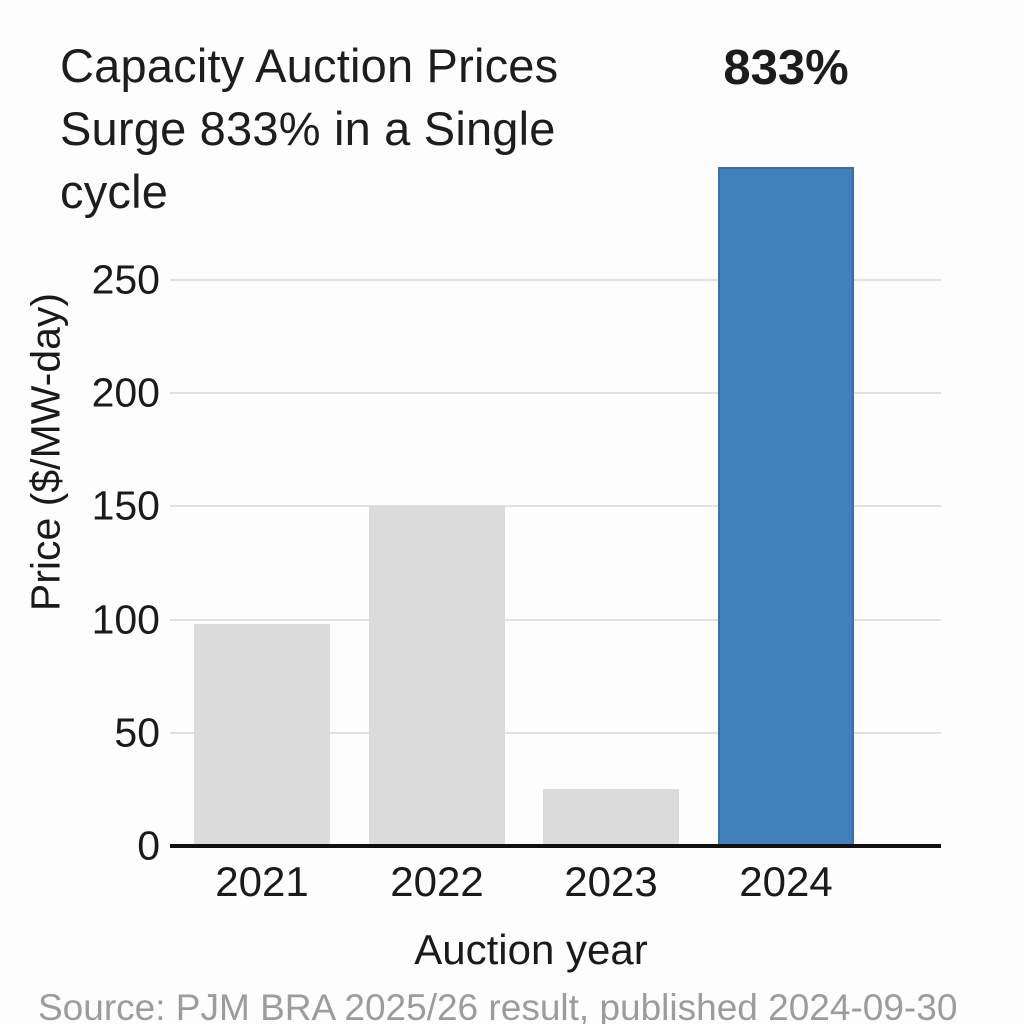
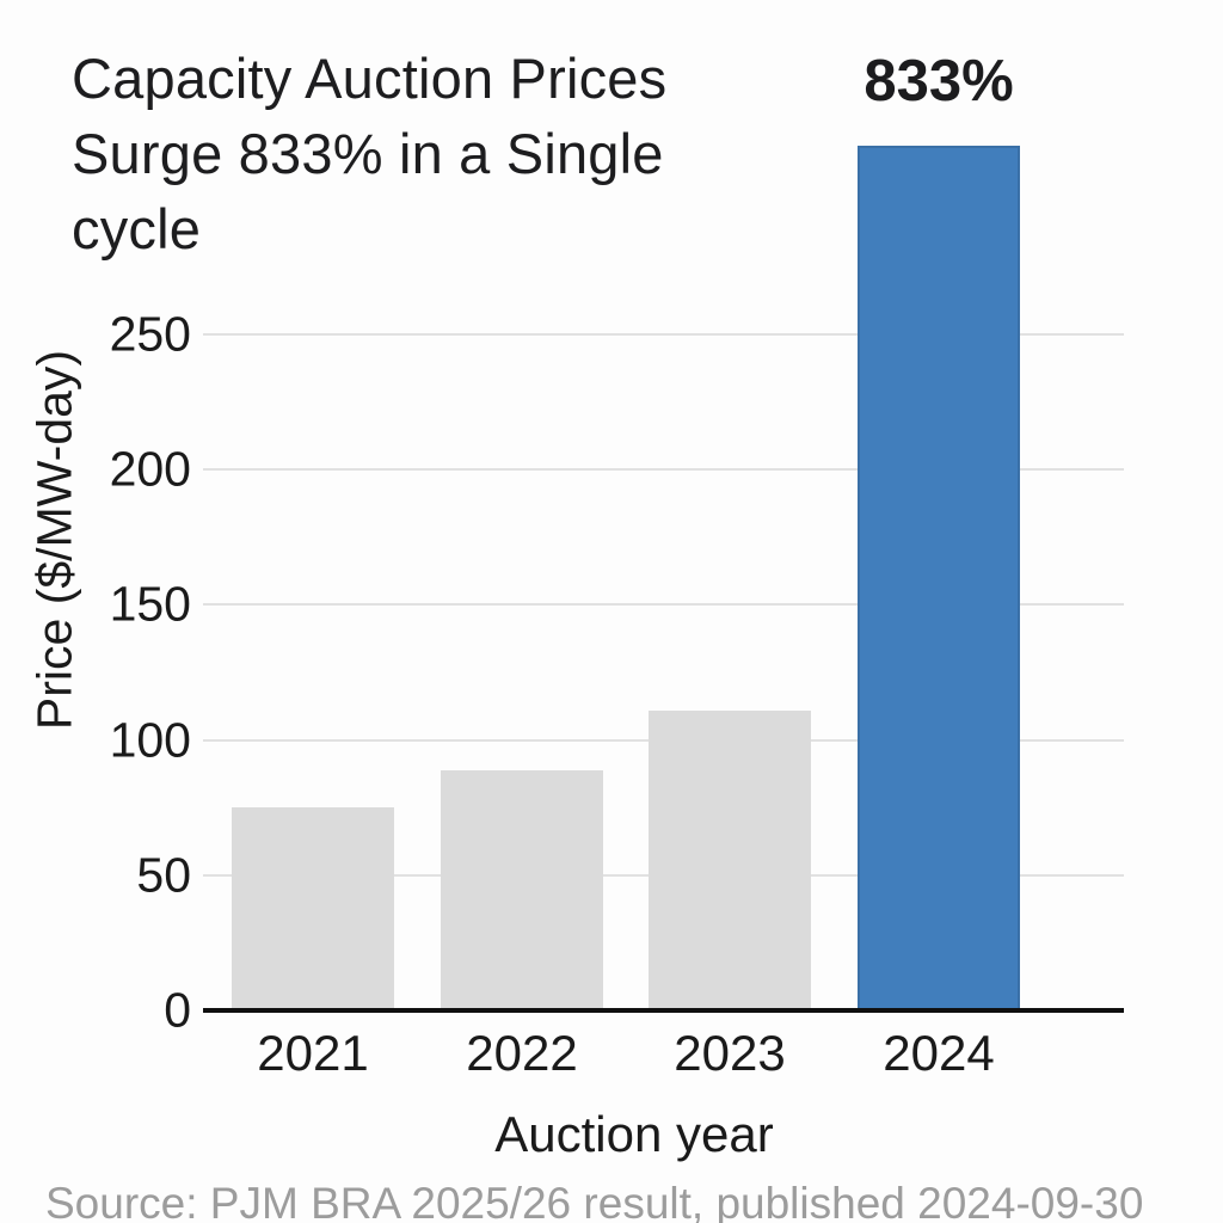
2021: 98 -> 75
2022: 150 -> 89
2023: 25 -> 111
2024: 300 -> 320
